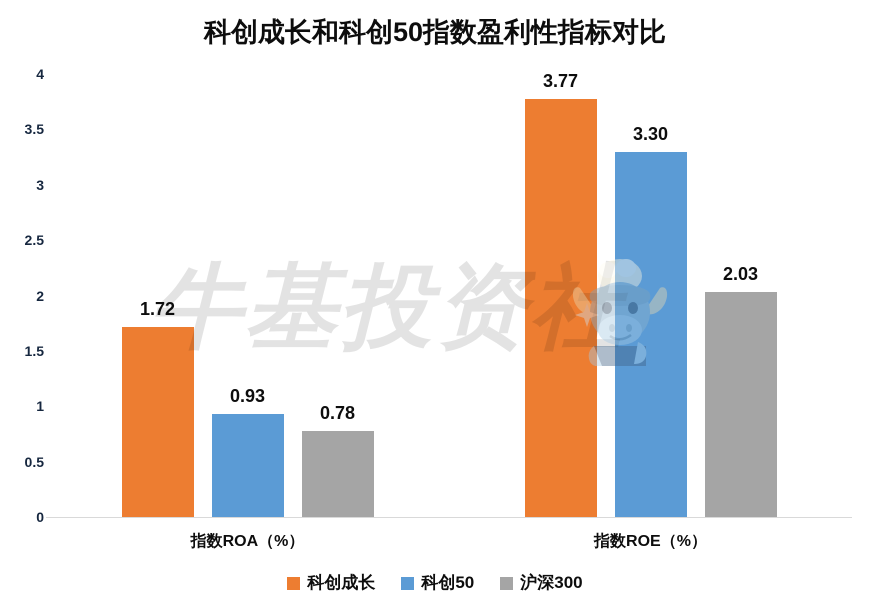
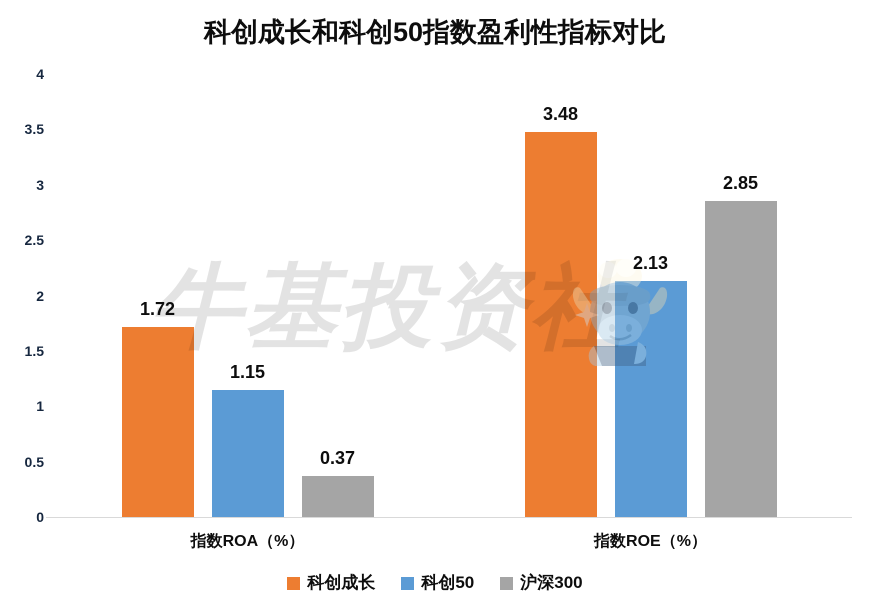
科创50/指数ROA（%）: 0.93 -> 1.15
沪深300/指数ROA（%）: 0.78 -> 0.37
科创成长/指数ROE（%）: 3.77 -> 3.48
科创50/指数ROE（%）: 3.30 -> 2.13
沪深300/指数ROE（%）: 2.03 -> 2.85
